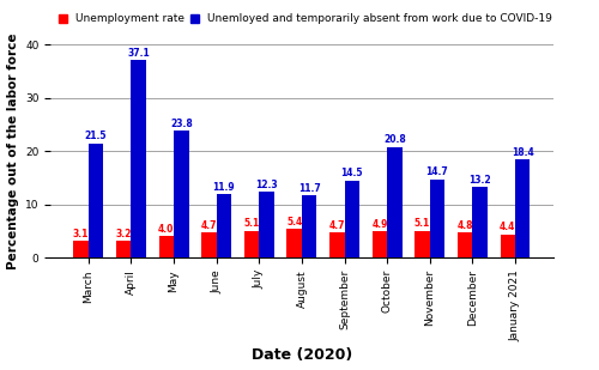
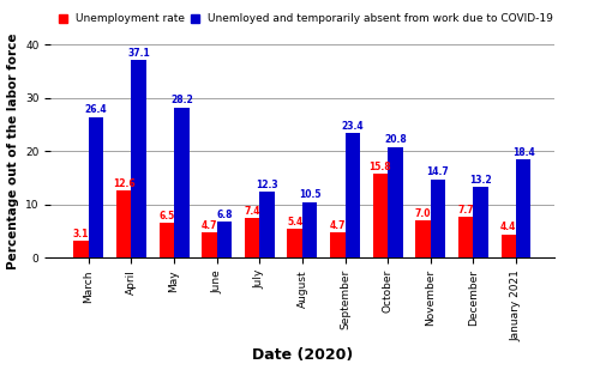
Unemloyed and temporarily absent from work due to COVID-19/March: 21.5 -> 26.4
Unemployment rate/April: 3.2 -> 12.6
Unemployment rate/May: 4.0 -> 6.5
Unemloyed and temporarily absent from work due to COVID-19/May: 23.8 -> 28.2
Unemloyed and temporarily absent from work due to COVID-19/June: 11.9 -> 6.8
Unemployment rate/July: 5.1 -> 7.4
Unemloyed and temporarily absent from work due to COVID-19/August: 11.7 -> 10.5
Unemloyed and temporarily absent from work due to COVID-19/September: 14.5 -> 23.4
Unemployment rate/October: 4.9 -> 15.8
Unemployment rate/November: 5.1 -> 7.0
Unemployment rate/December: 4.8 -> 7.7
